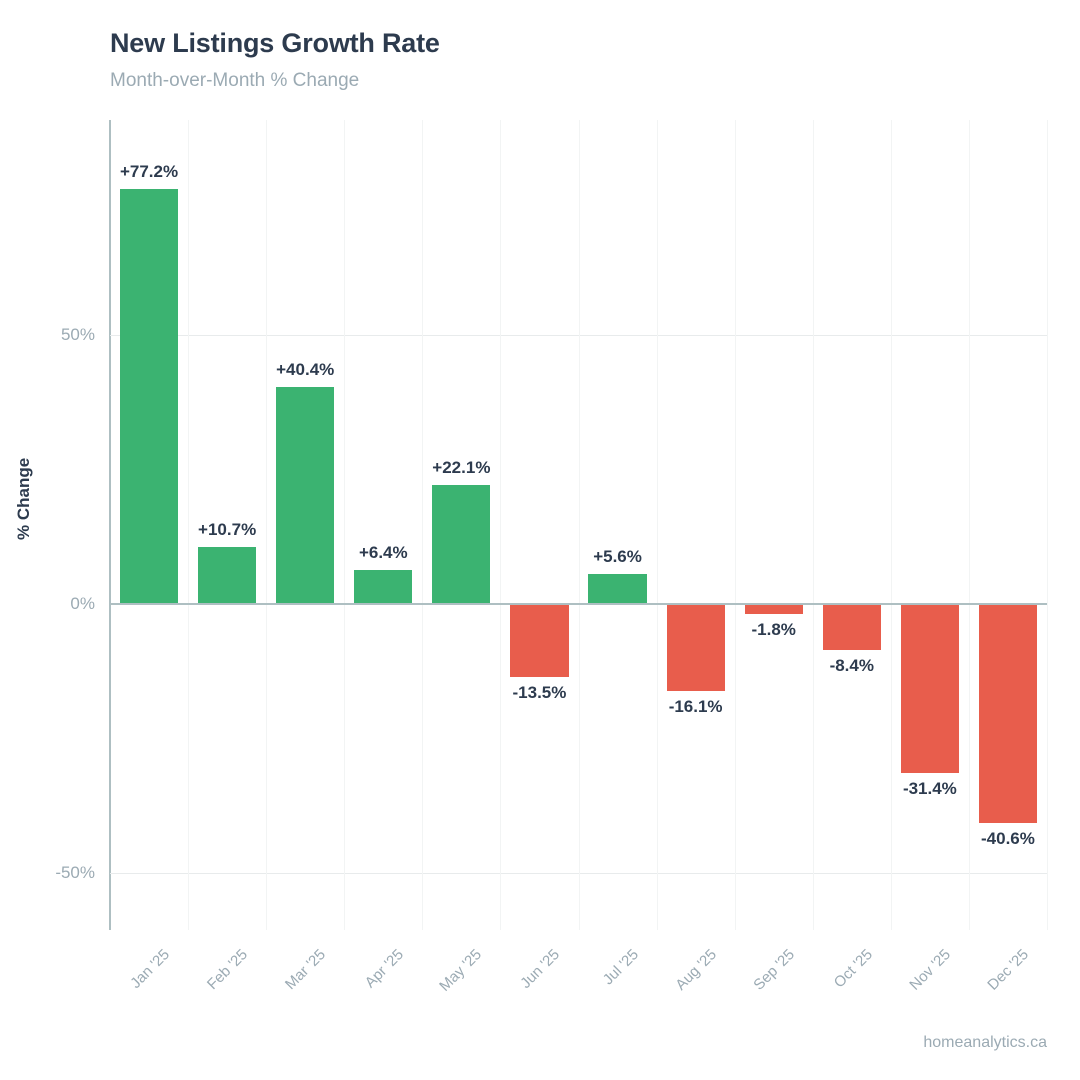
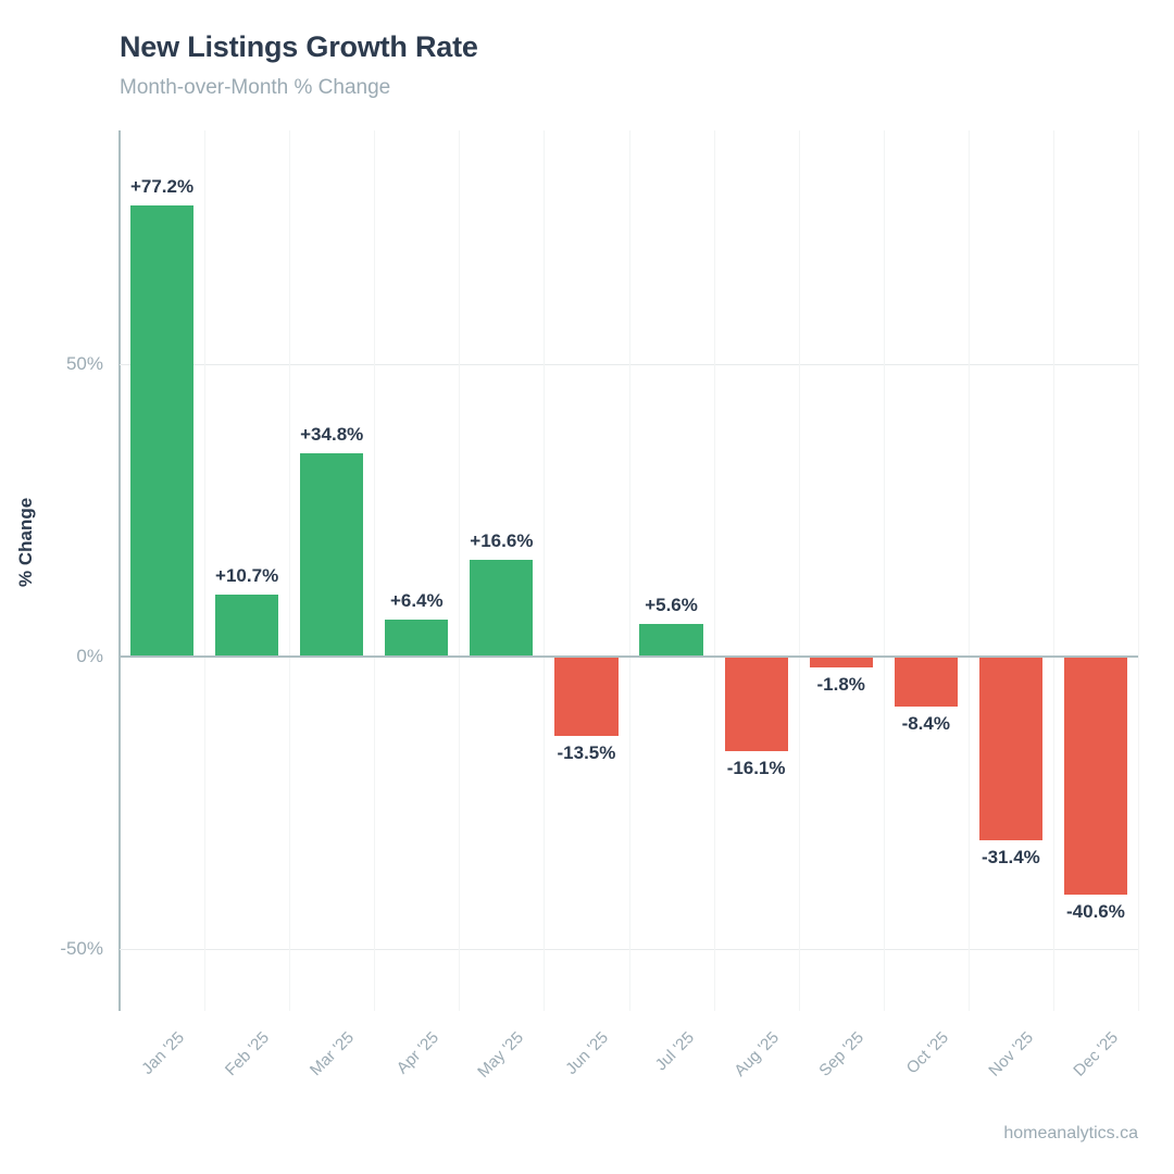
Mar '25: +40.4% -> +34.8%
May '25: +22.1% -> +16.6%
